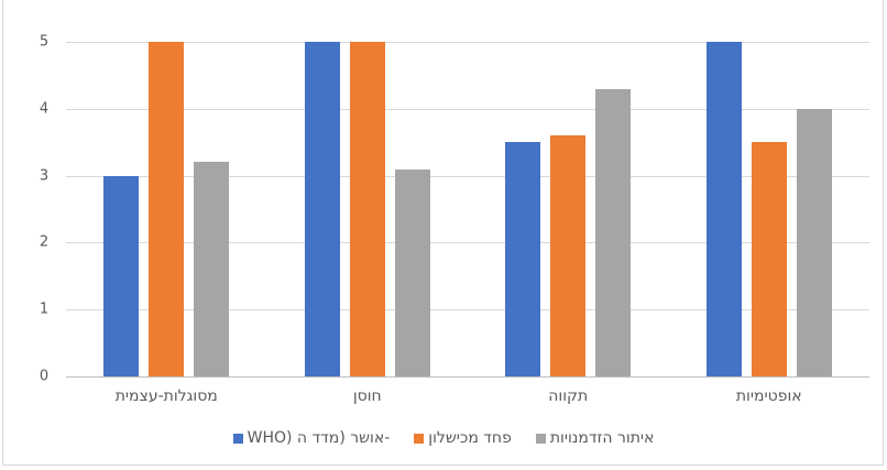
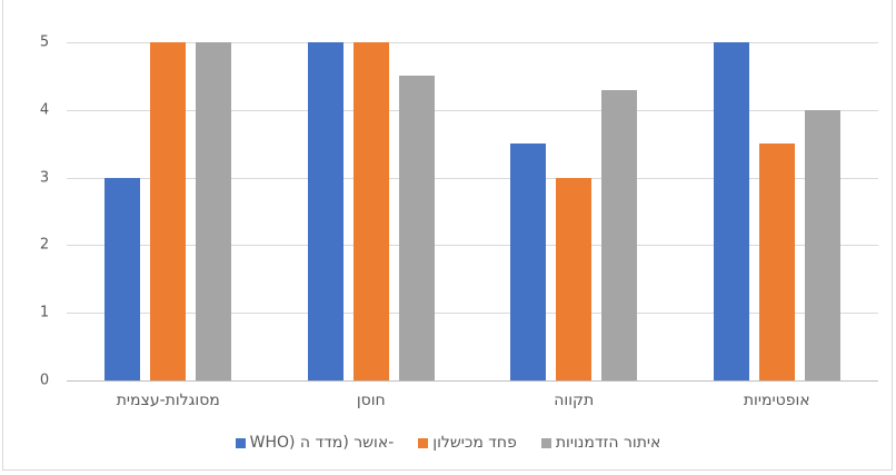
איתור הזדמנויות/מסוגלות-עצמית: 3.2 -> 5.0
איתור הזדמנויות/חוסן: 3.1 -> 4.5
פחד מכישלון/תקווה: 3.6 -> 3.0
